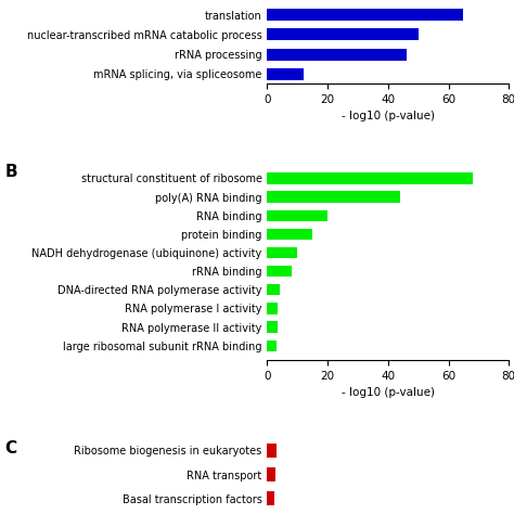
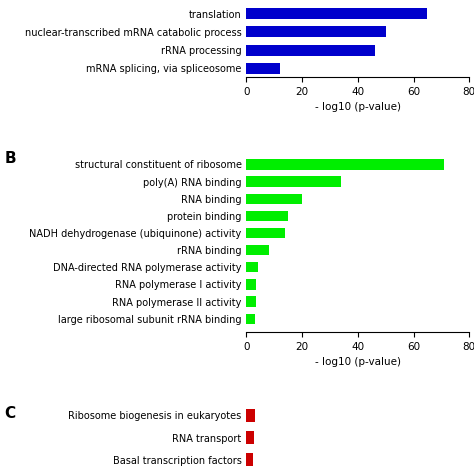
structural constituent of ribosome: 68.0 -> 71.0
poly(A) RNA binding: 44.0 -> 34.0
NADH dehydrogenase (ubiquinone) activity: 10.0 -> 14.0
